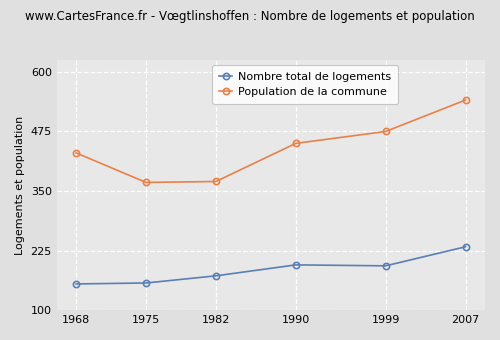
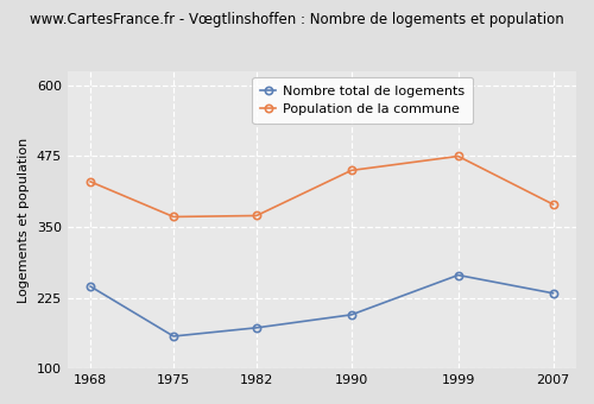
Nombre total de logements/1968: 155 -> 245
Nombre total de logements/1999: 193 -> 265
Population de la commune/2007: 541 -> 390
